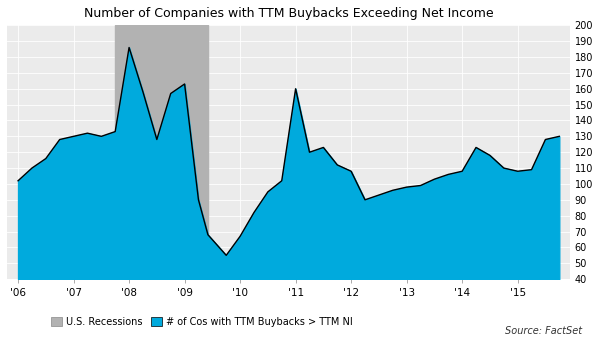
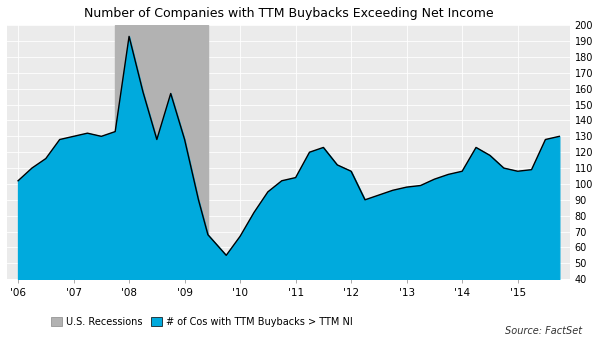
'08: 186 -> 193
'09: 163 -> 128
'11: 160 -> 104
